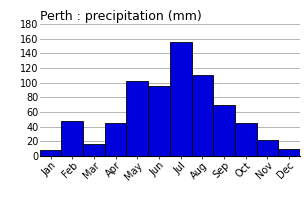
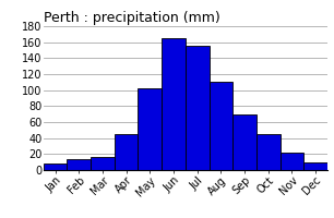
Feb: 48 -> 13
Jun: 96 -> 165
